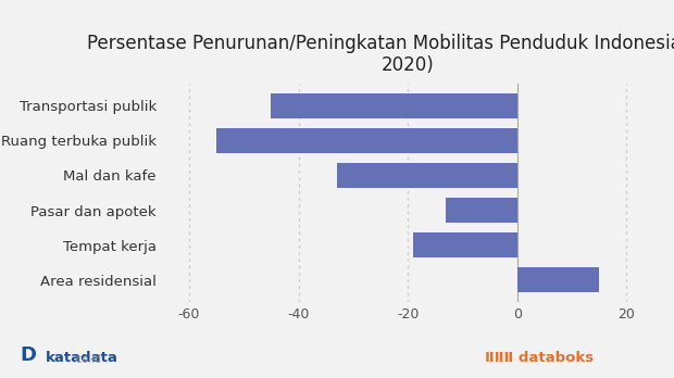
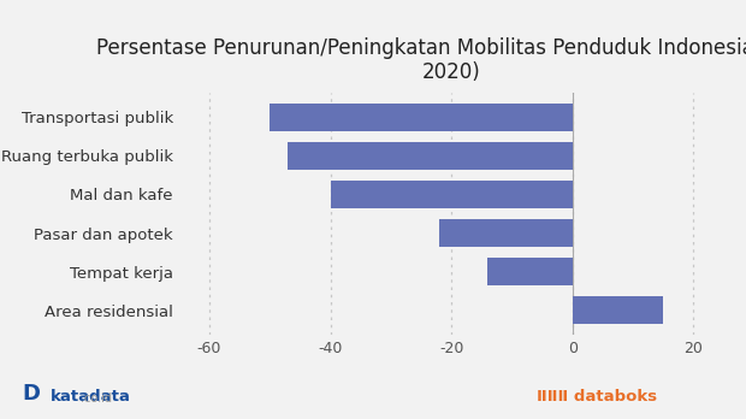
Transportasi publik: -45 -> -50
Ruang terbuka publik: -55 -> -47
Mal dan kafe: -33 -> -40
Pasar dan apotek: -13 -> -22
Tempat kerja: -19 -> -14
